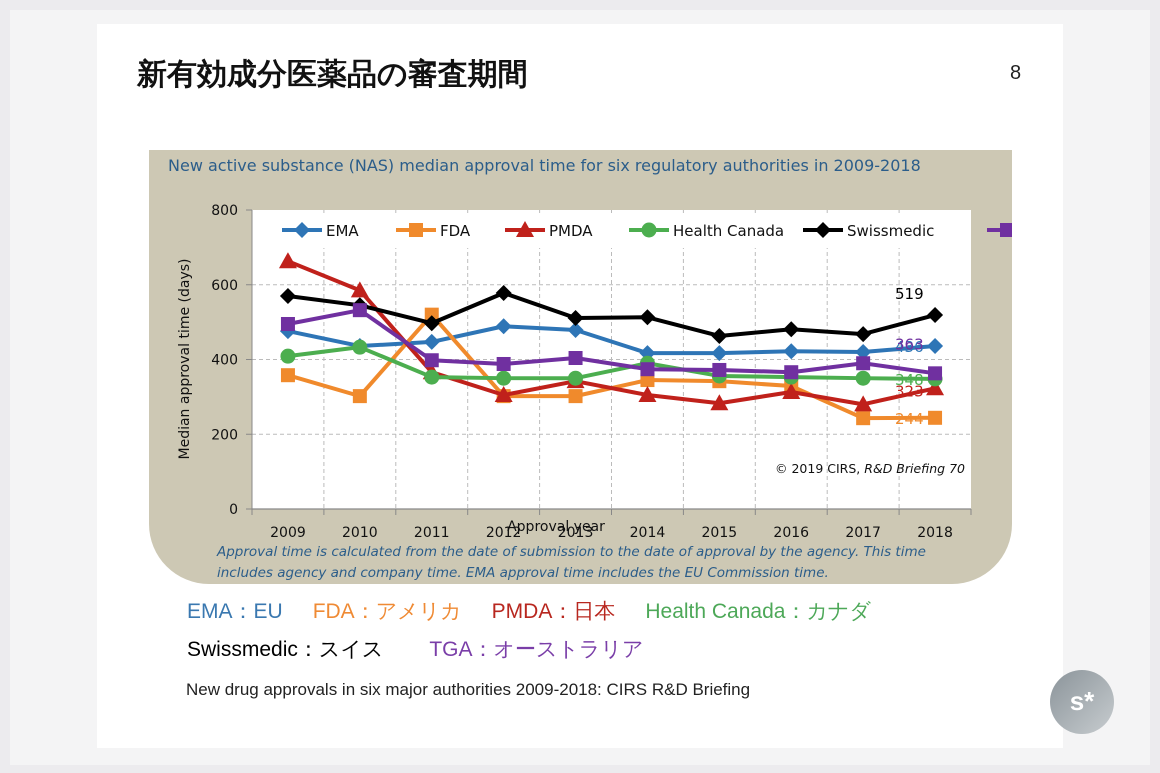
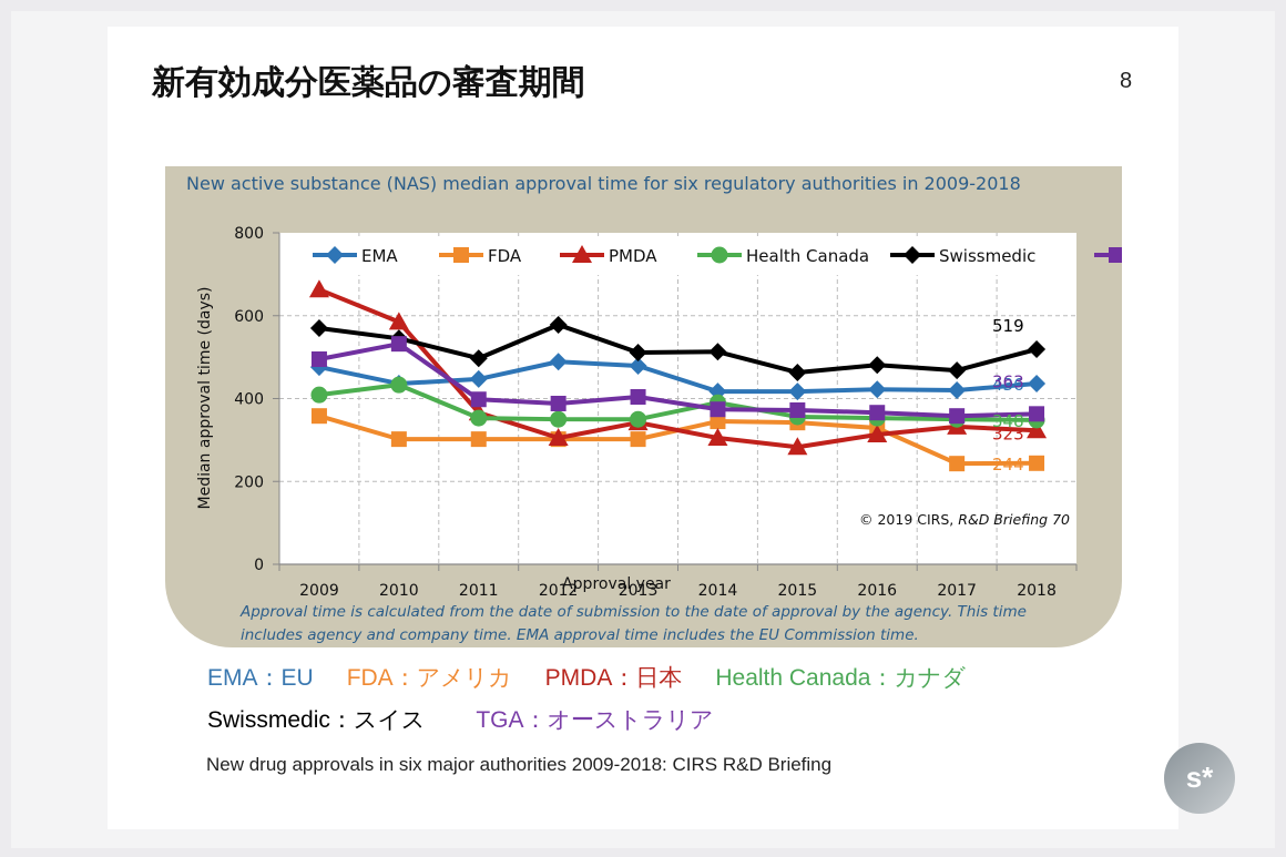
FDA/2011: 520 -> 300
PMDA/2017: 280 -> 330
TGA/2017: 390 -> 360
